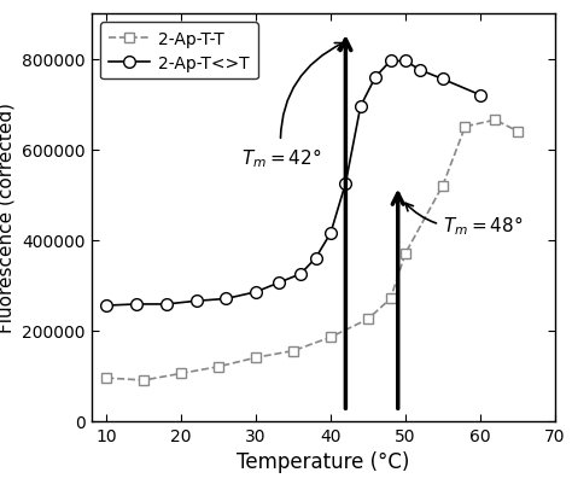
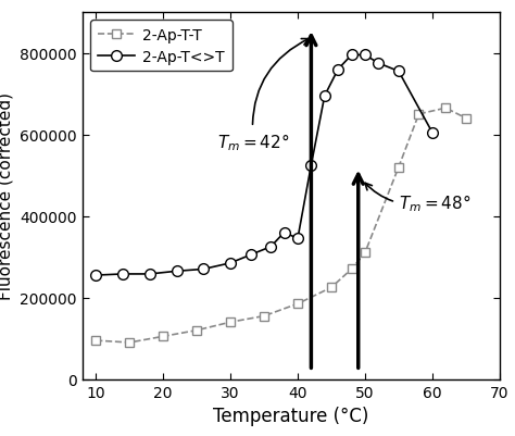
2-Ap-T<>T/40: 415000 -> 345000
2-Ap-T-T/50: 370000 -> 310000
2-Ap-T<>T/60: 720000 -> 605000
